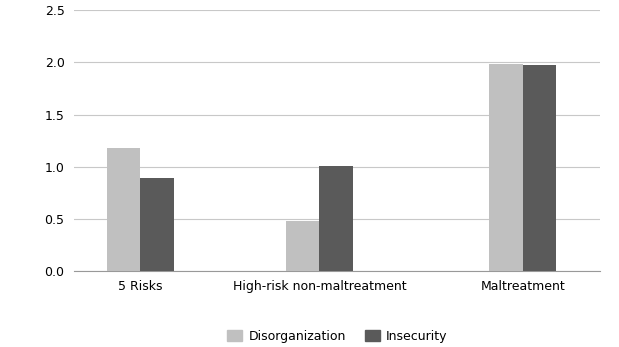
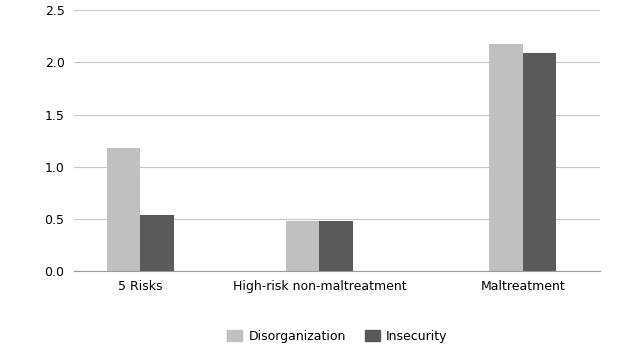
Insecurity/5 Risks: 0.89 -> 0.53
Insecurity/High-risk non-maltreatment: 1.01 -> 0.48
Disorganization/Maltreatment: 1.99 -> 2.18
Insecurity/Maltreatment: 1.98 -> 2.09
